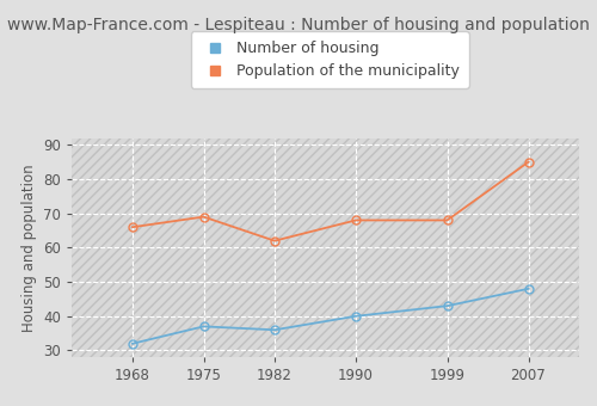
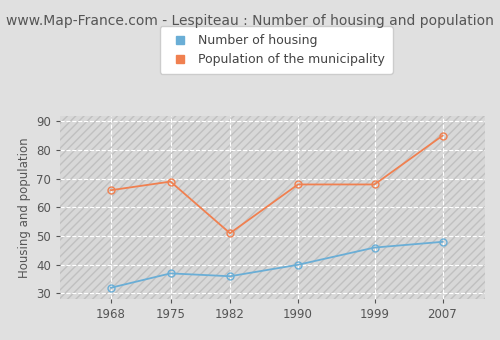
Population of the municipality/1982: 62 -> 51
Number of housing/1999: 43 -> 46
